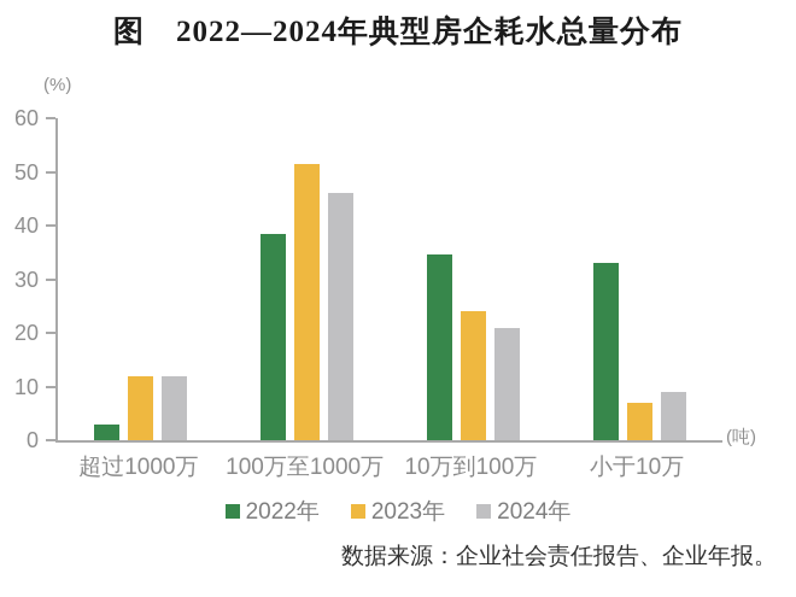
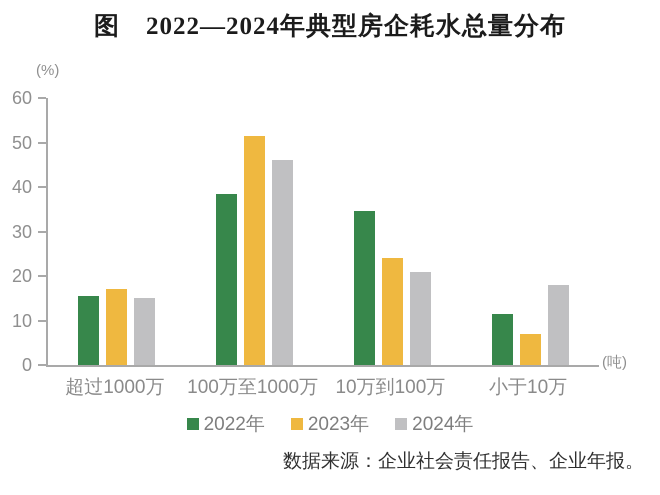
2022年/超过1000万: 3 -> 16
2023年/超过1000万: 12 -> 17
2024年/超过1000万: 12 -> 15
2022年/小于10万: 33 -> 12
2024年/小于10万: 9 -> 18
